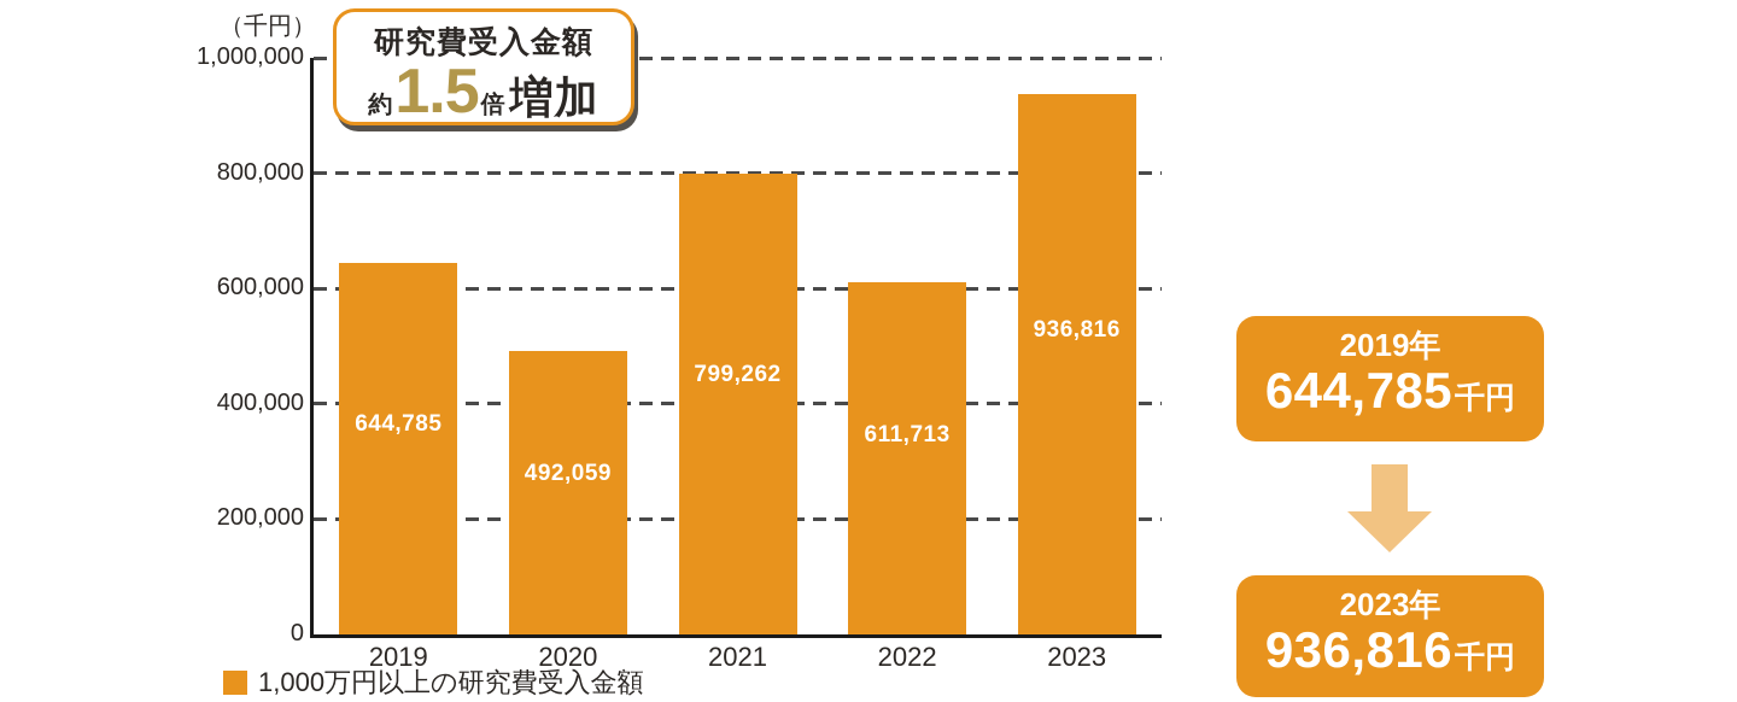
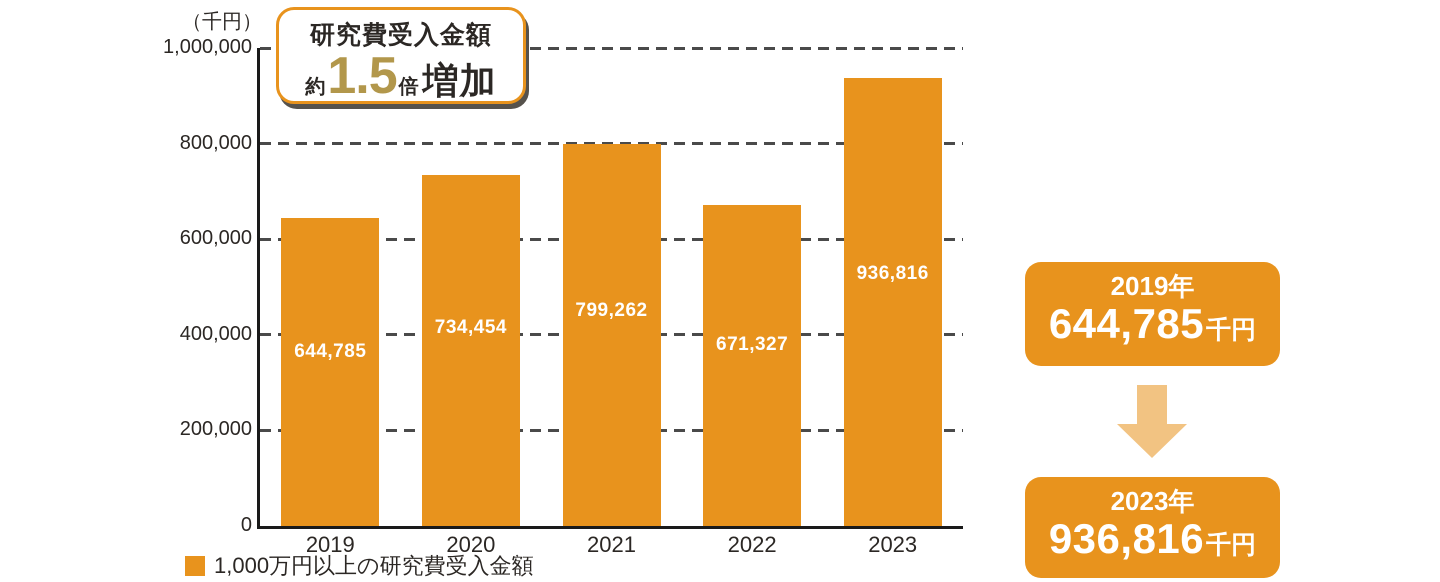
2020: 492,059 -> 734,454
2022: 611,713 -> 671,327
